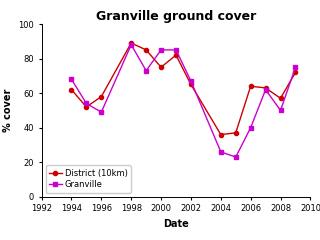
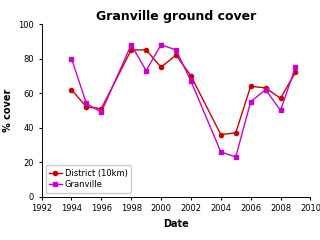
Granville/1994: 68 -> 80
District (10km)/1996: 58 -> 51
District (10km)/1998: 89 -> 85
Granville/2000: 85 -> 88
District (10km)/2002: 65 -> 70
Granville/2006: 40 -> 55
